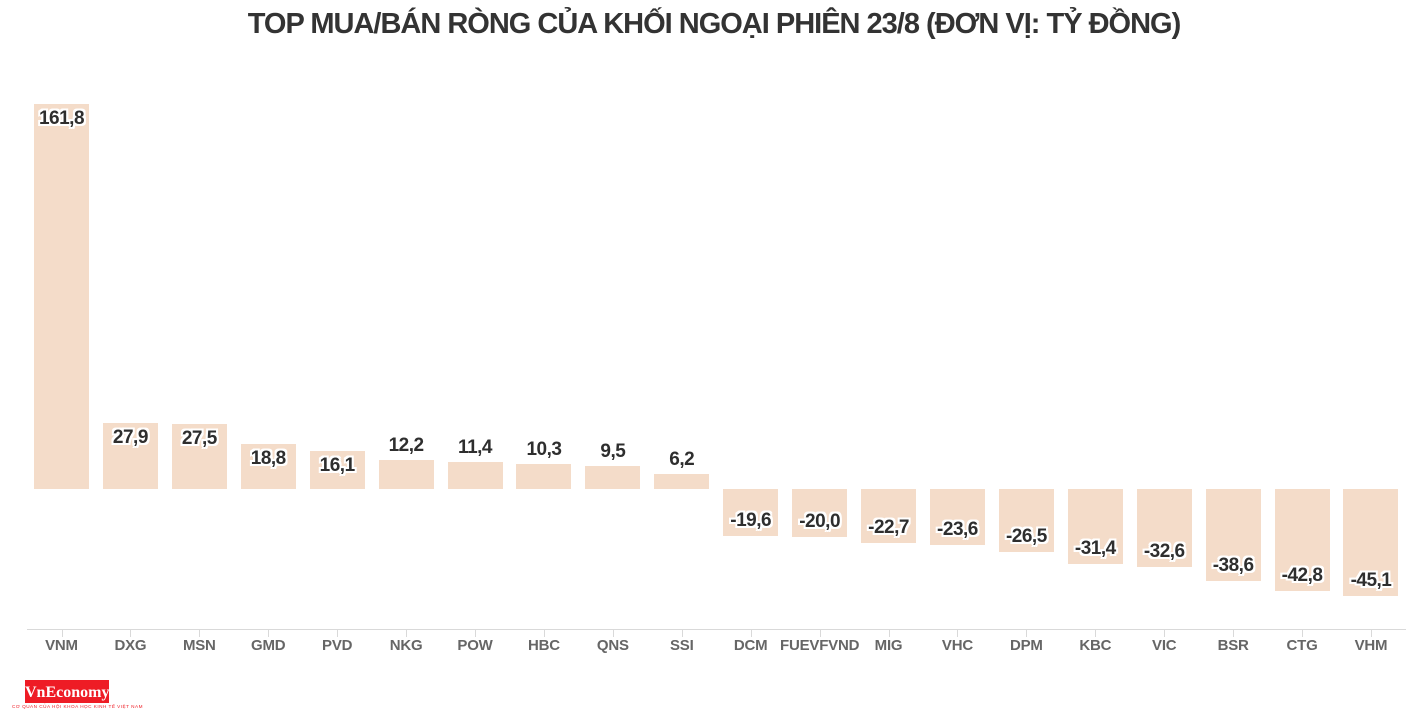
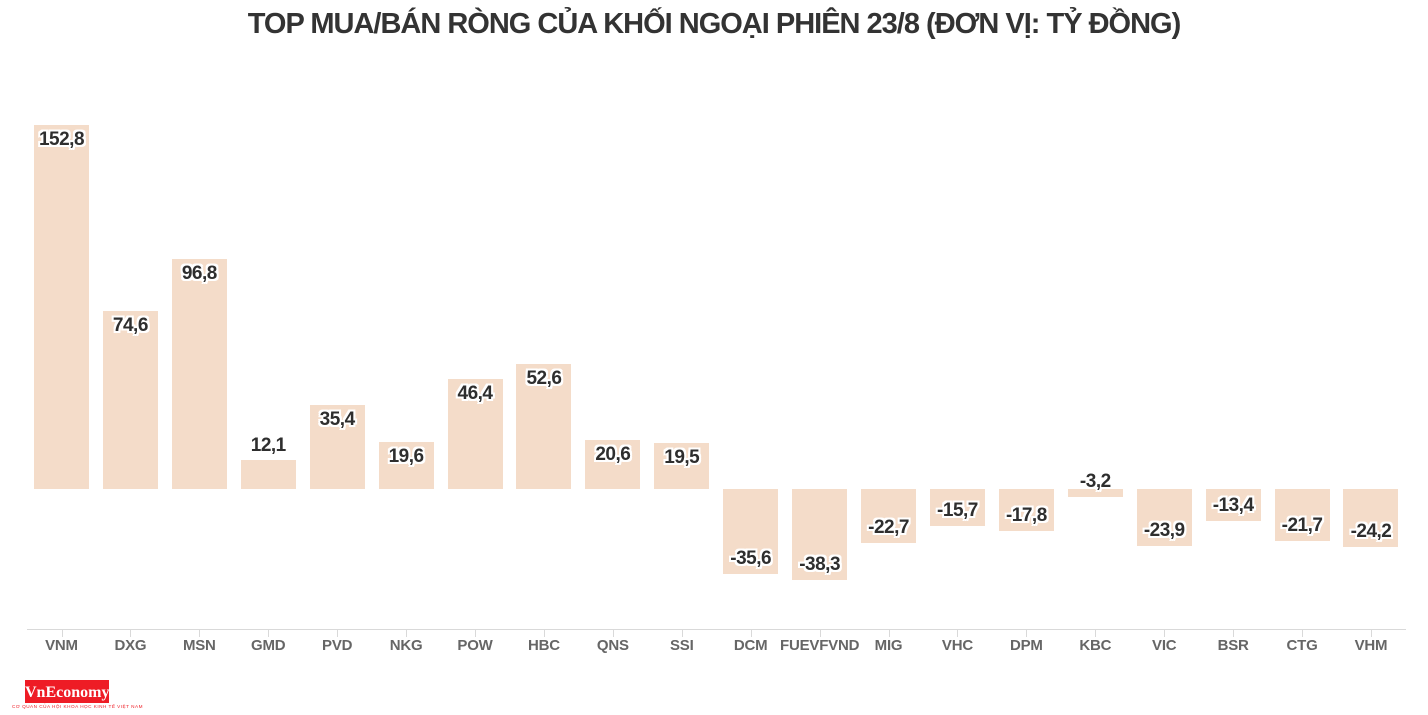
VNM: 161,8 -> 152,8
DXG: 27,9 -> 74,6
MSN: 27,5 -> 96,8
GMD: 18,8 -> 12,1
PVD: 16,1 -> 35,4
NKG: 12,2 -> 19,6
POW: 11,4 -> 46,4
HBC: 10,3 -> 52,6
QNS: 9,5 -> 20,6
SSI: 6,2 -> 19,5
DCM: -19,6 -> -35,6
FUEVFVND: -20,0 -> -38,3
VHC: -23,6 -> -15,7
DPM: -26,5 -> -17,8
KBC: -31,4 -> -3,2
VIC: -32,6 -> -23,9
BSR: -38,6 -> -13,4
CTG: -42,8 -> -21,7
VHM: -45,1 -> -24,2
